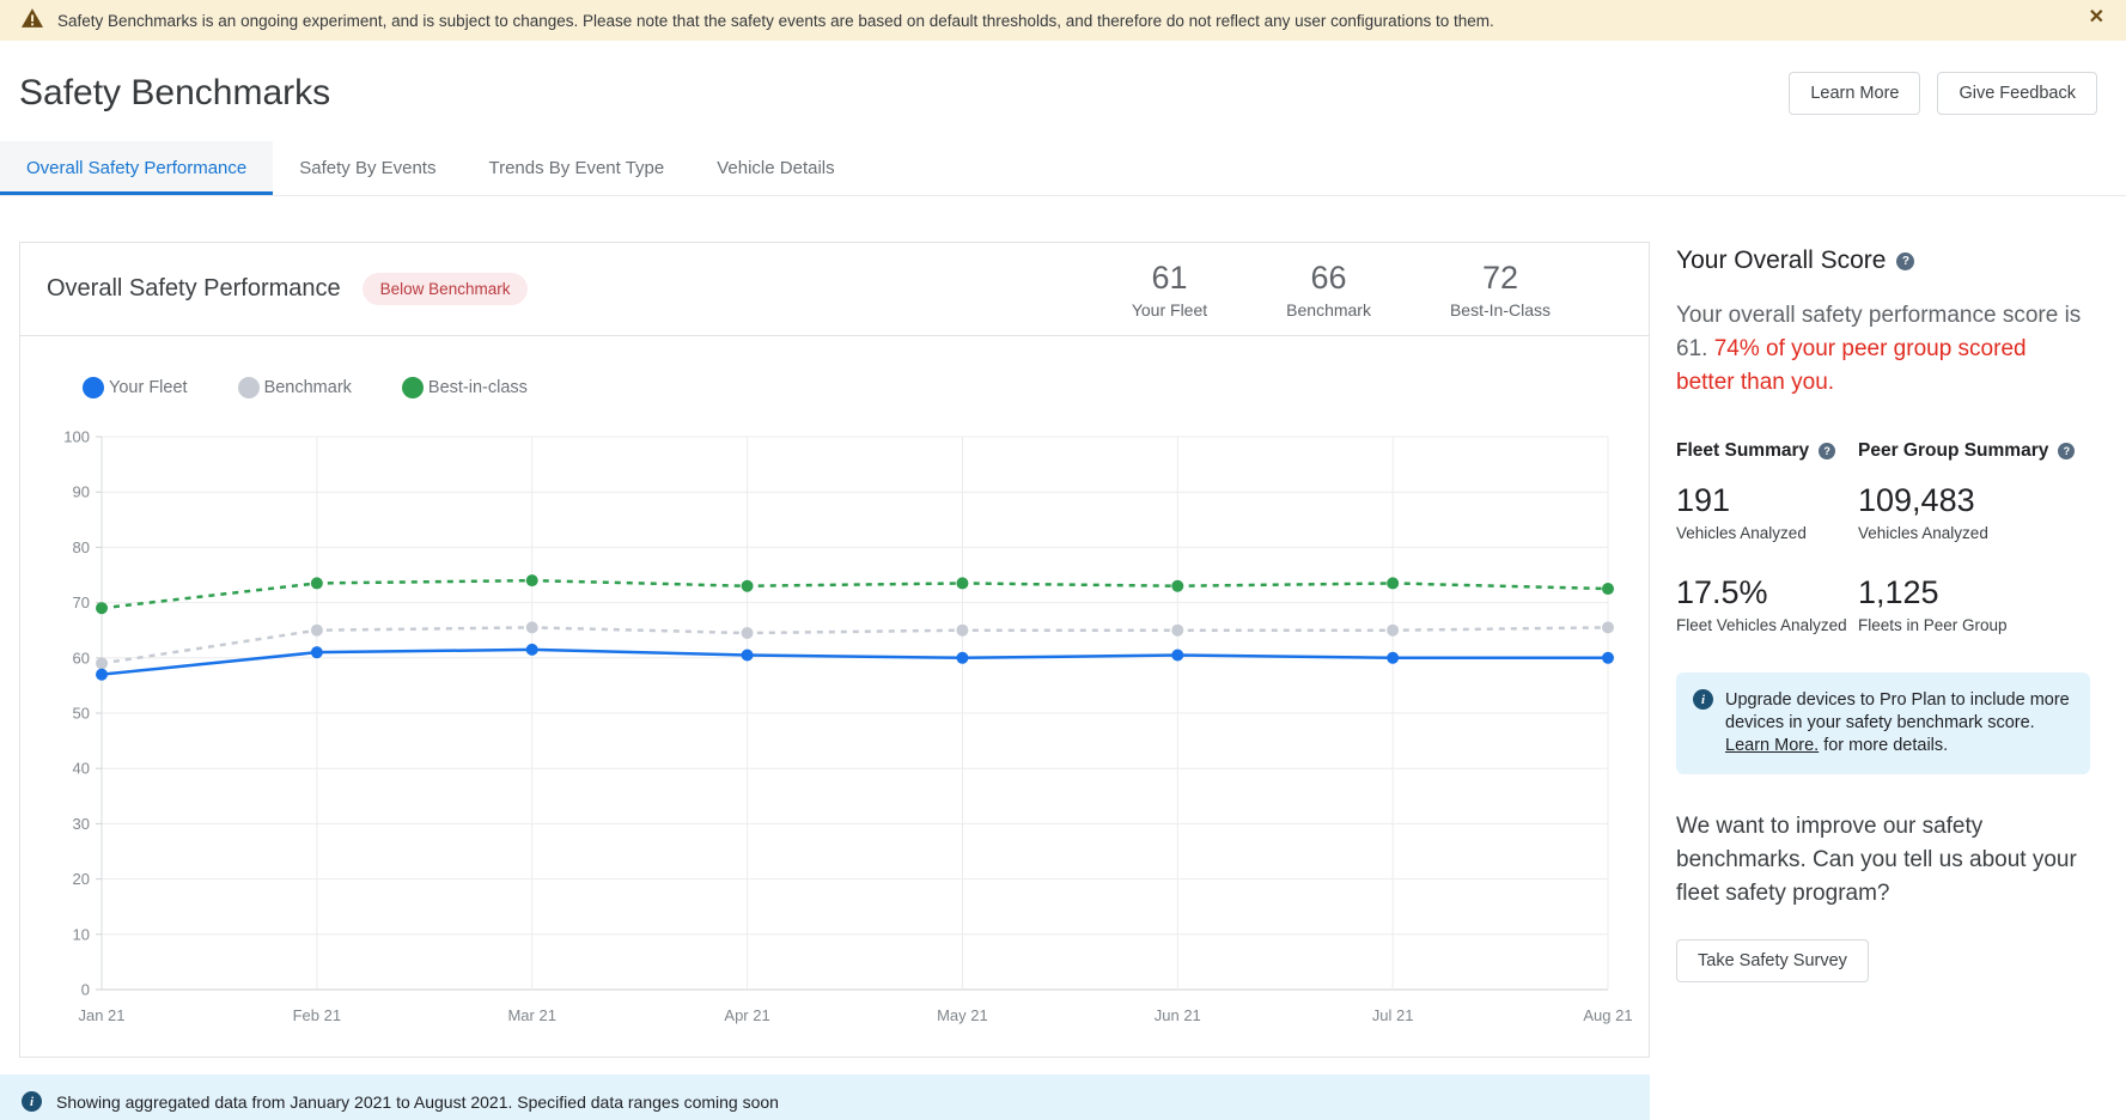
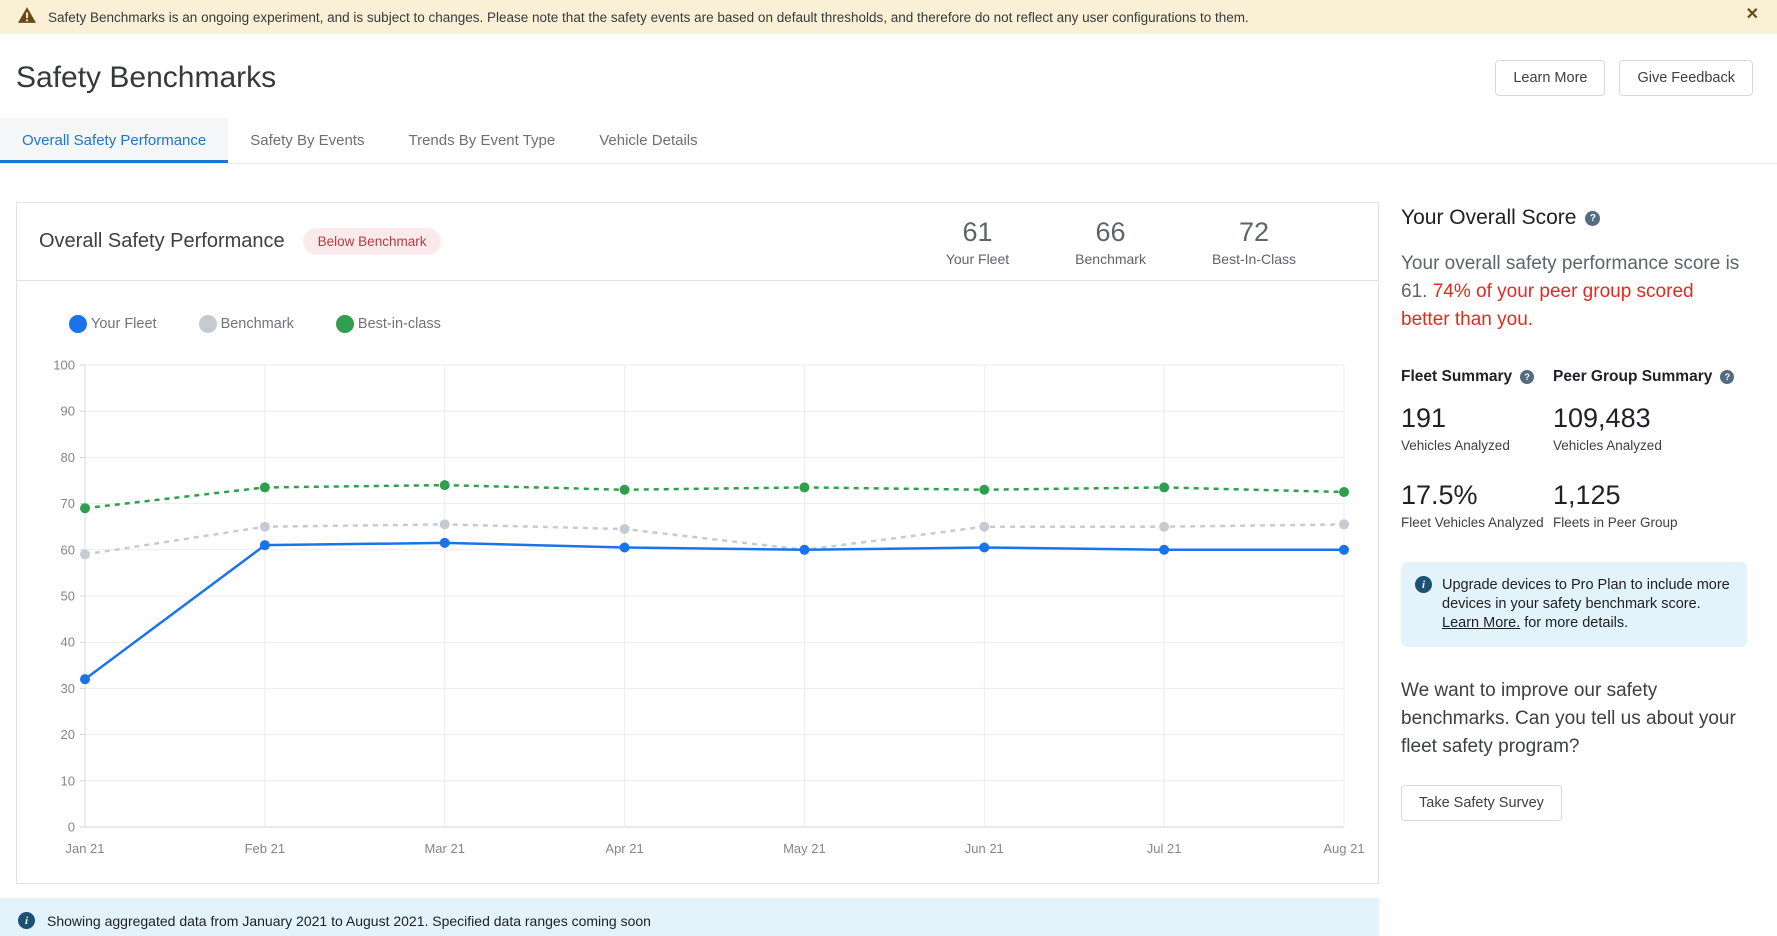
Your Fleet/Jan 21: 57 -> 32
Benchmark/May 21: 65 -> 60
